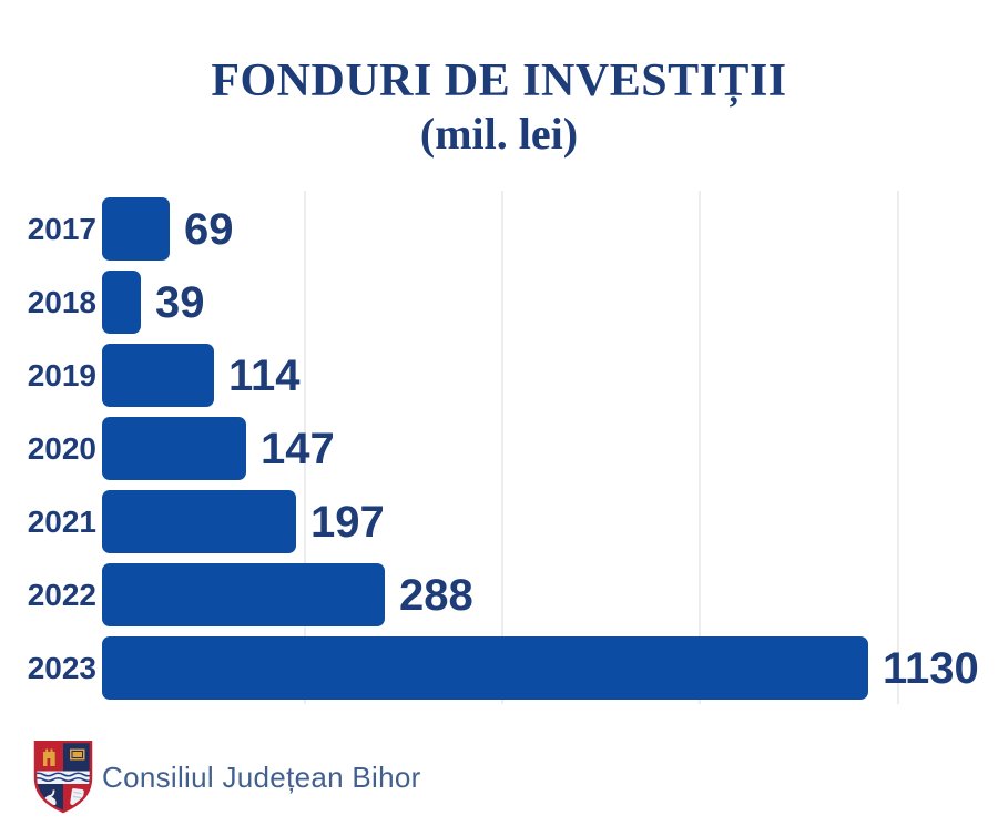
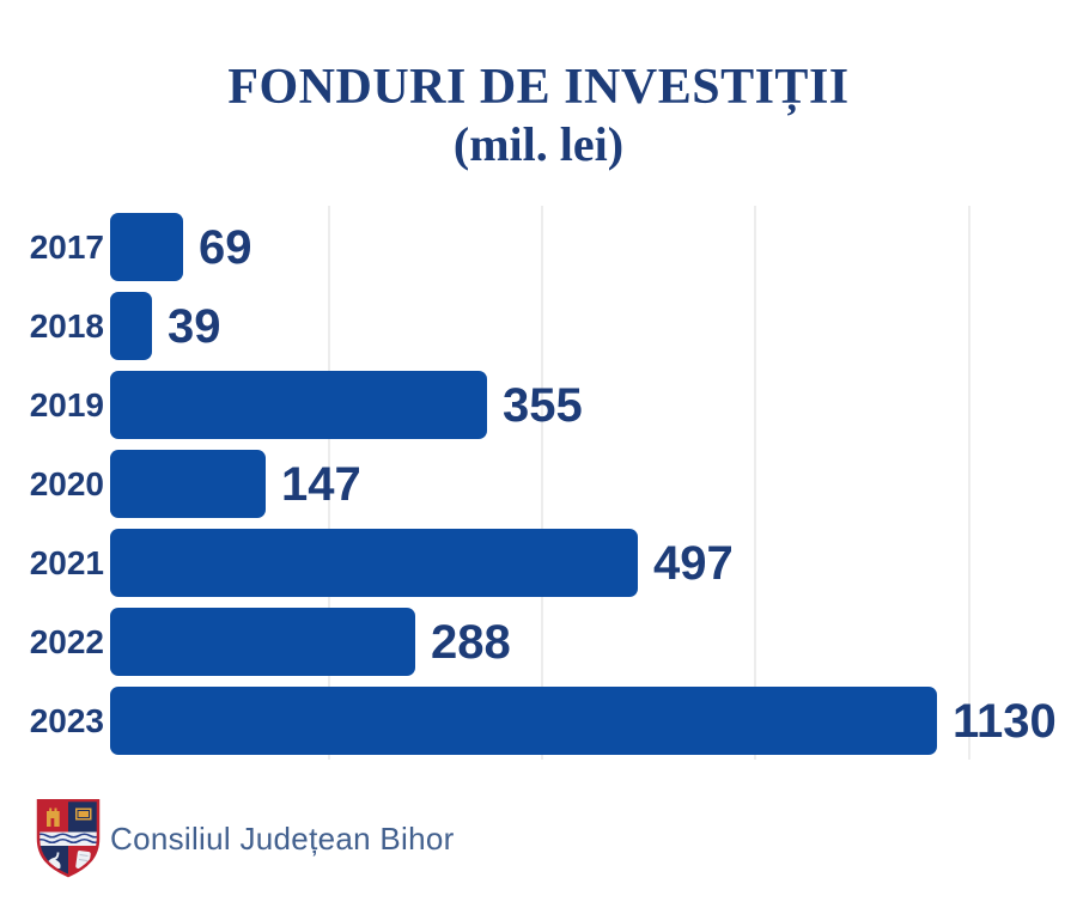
2019: 114 -> 355
2021: 197 -> 497
